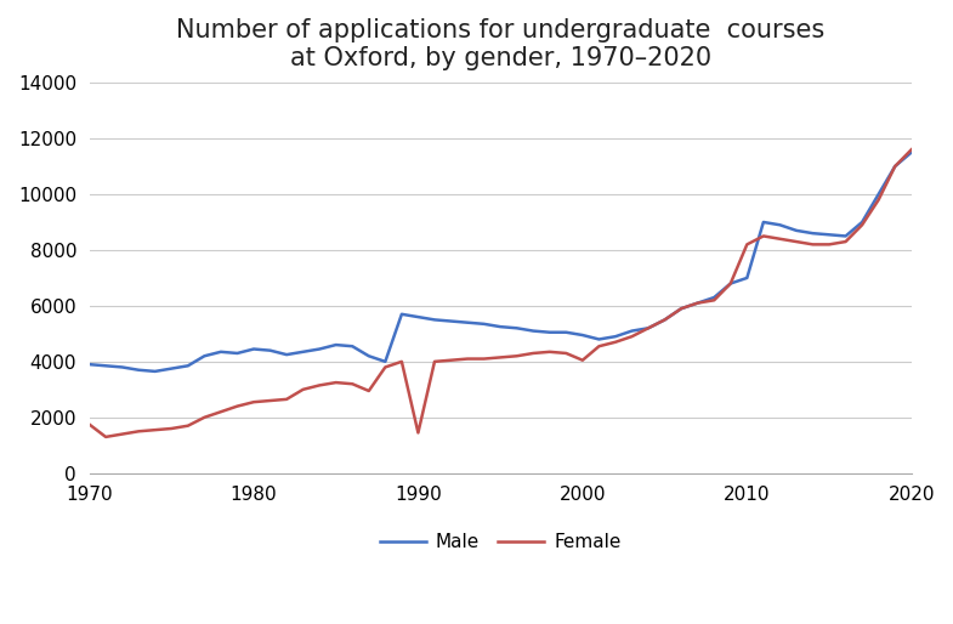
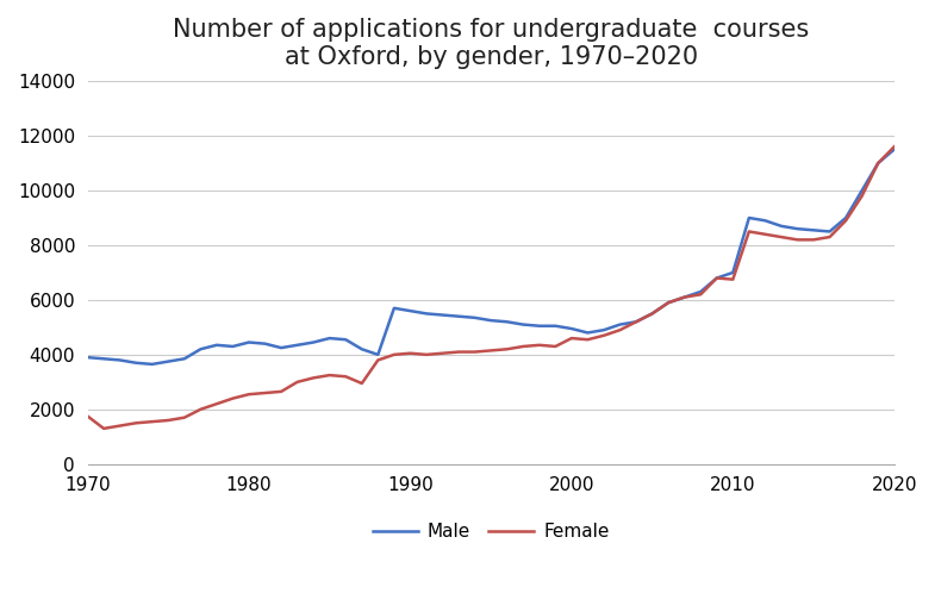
Female/1990: 1450 -> 4050
Female/2000: 4050 -> 4600
Female/2010: 8200 -> 6750
